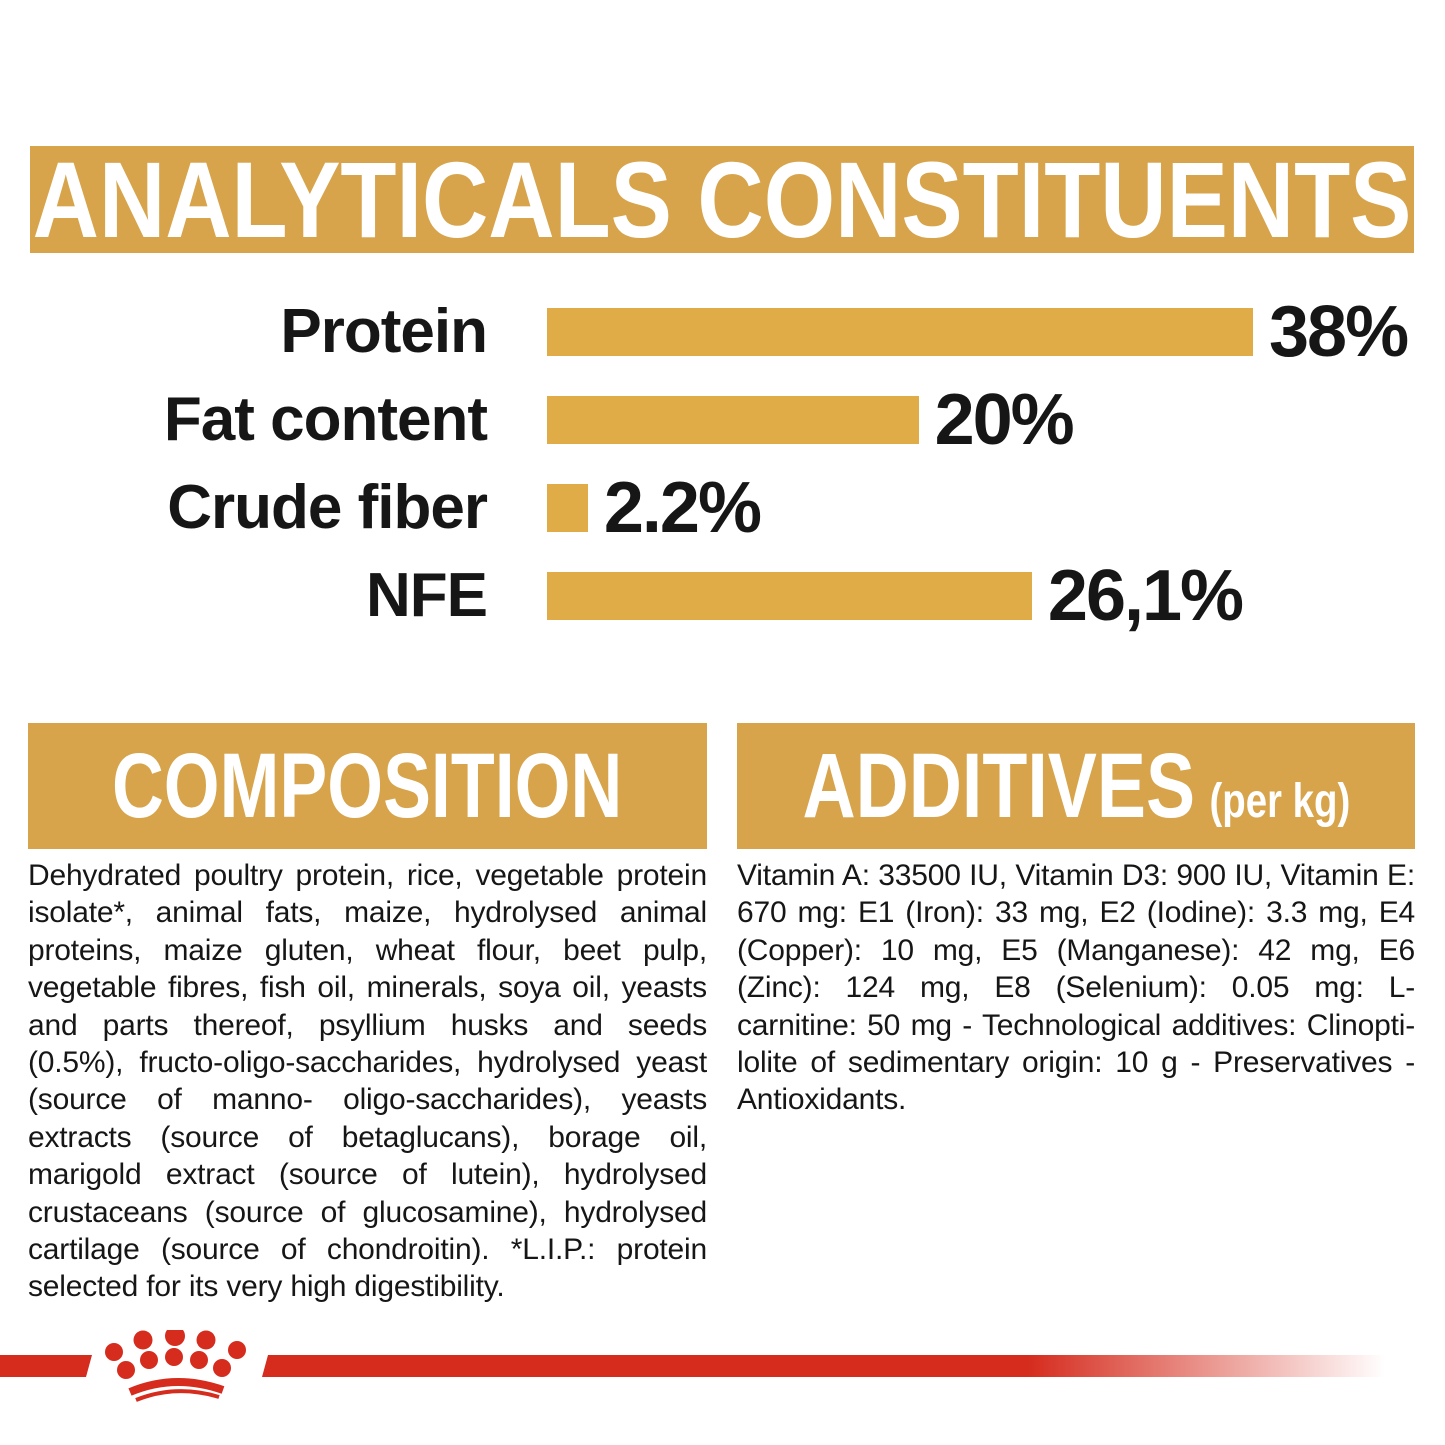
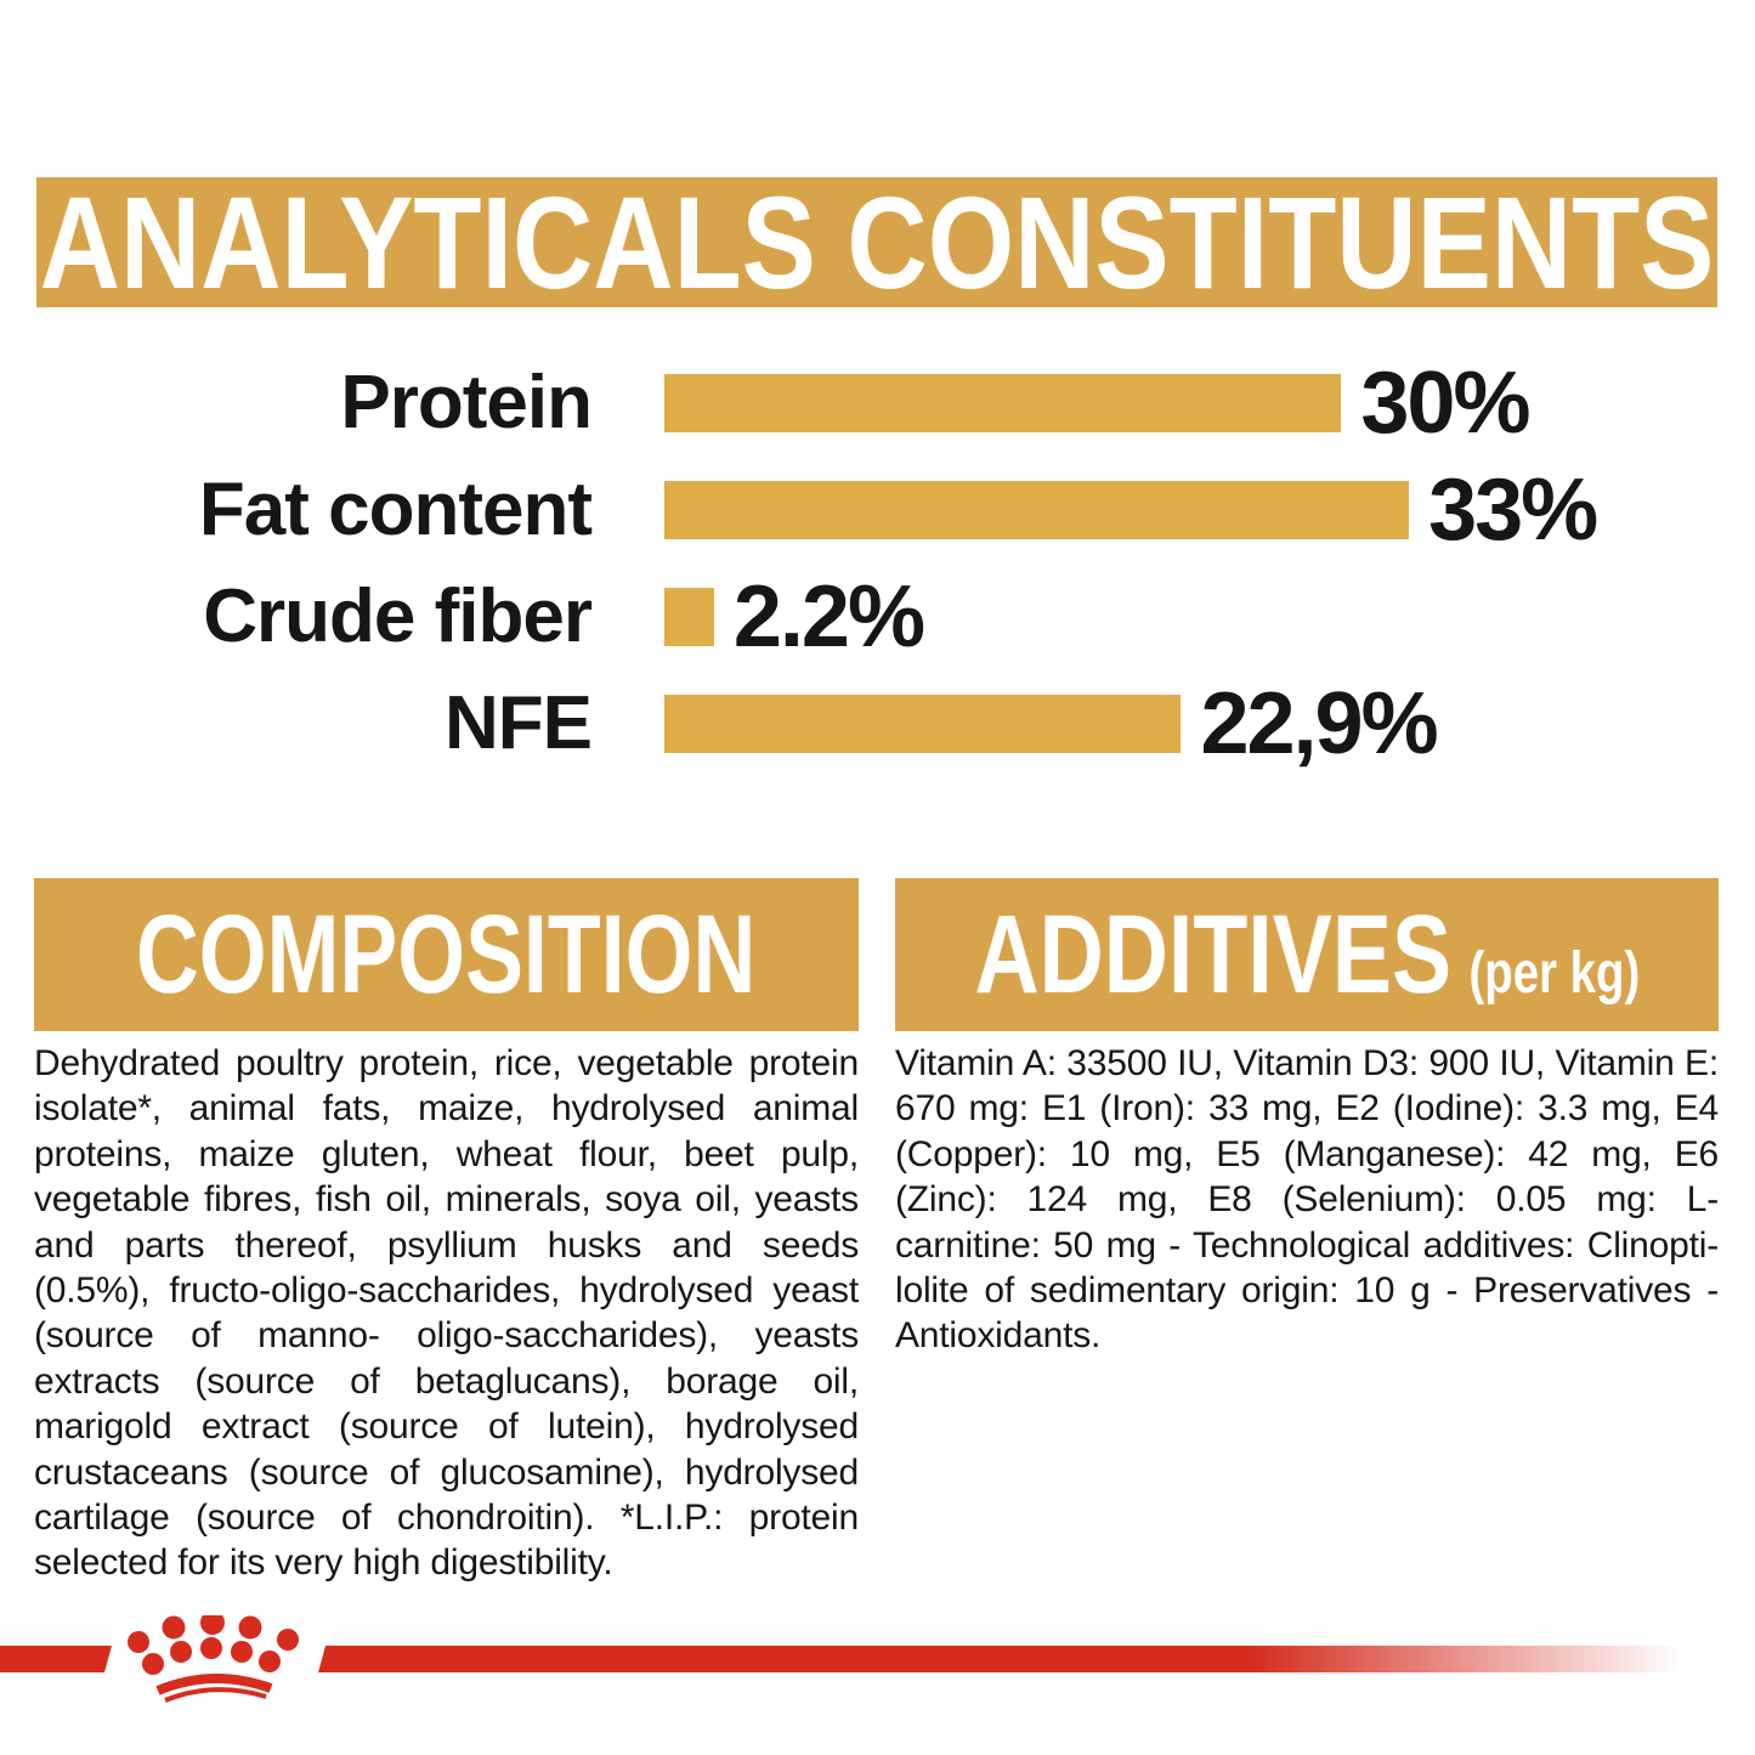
Protein: 38% -> 30%
Fat content: 20% -> 33%
NFE: 26,1% -> 22,9%
